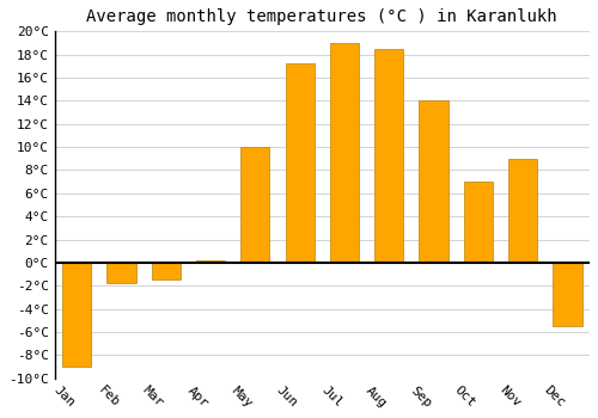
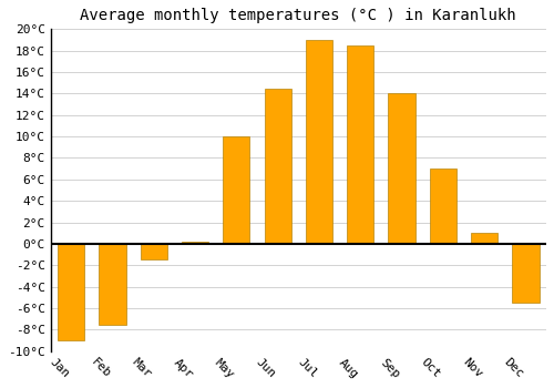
Feb: -1.8°C -> -7.5°C
Jun: 17.2°C -> 14.5°C
Nov: 9.0°C -> 1.0°C
